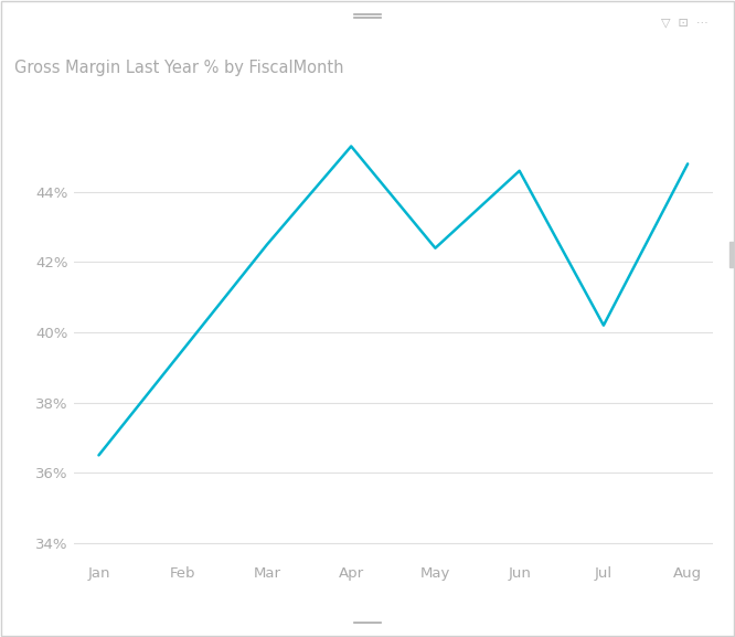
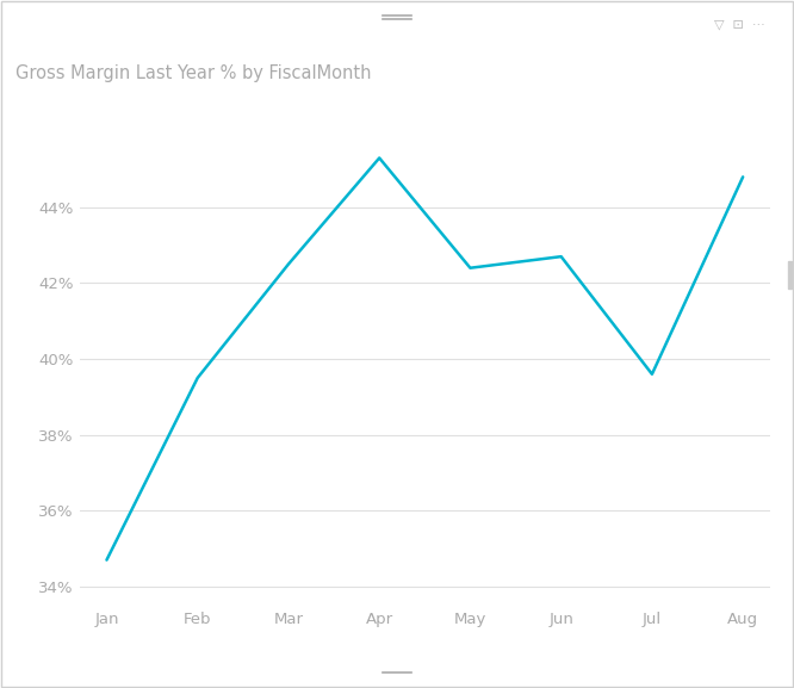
Jan: 36.5% -> 34.7%
Jun: 44.6% -> 42.7%
Jul: 40.2% -> 39.6%
